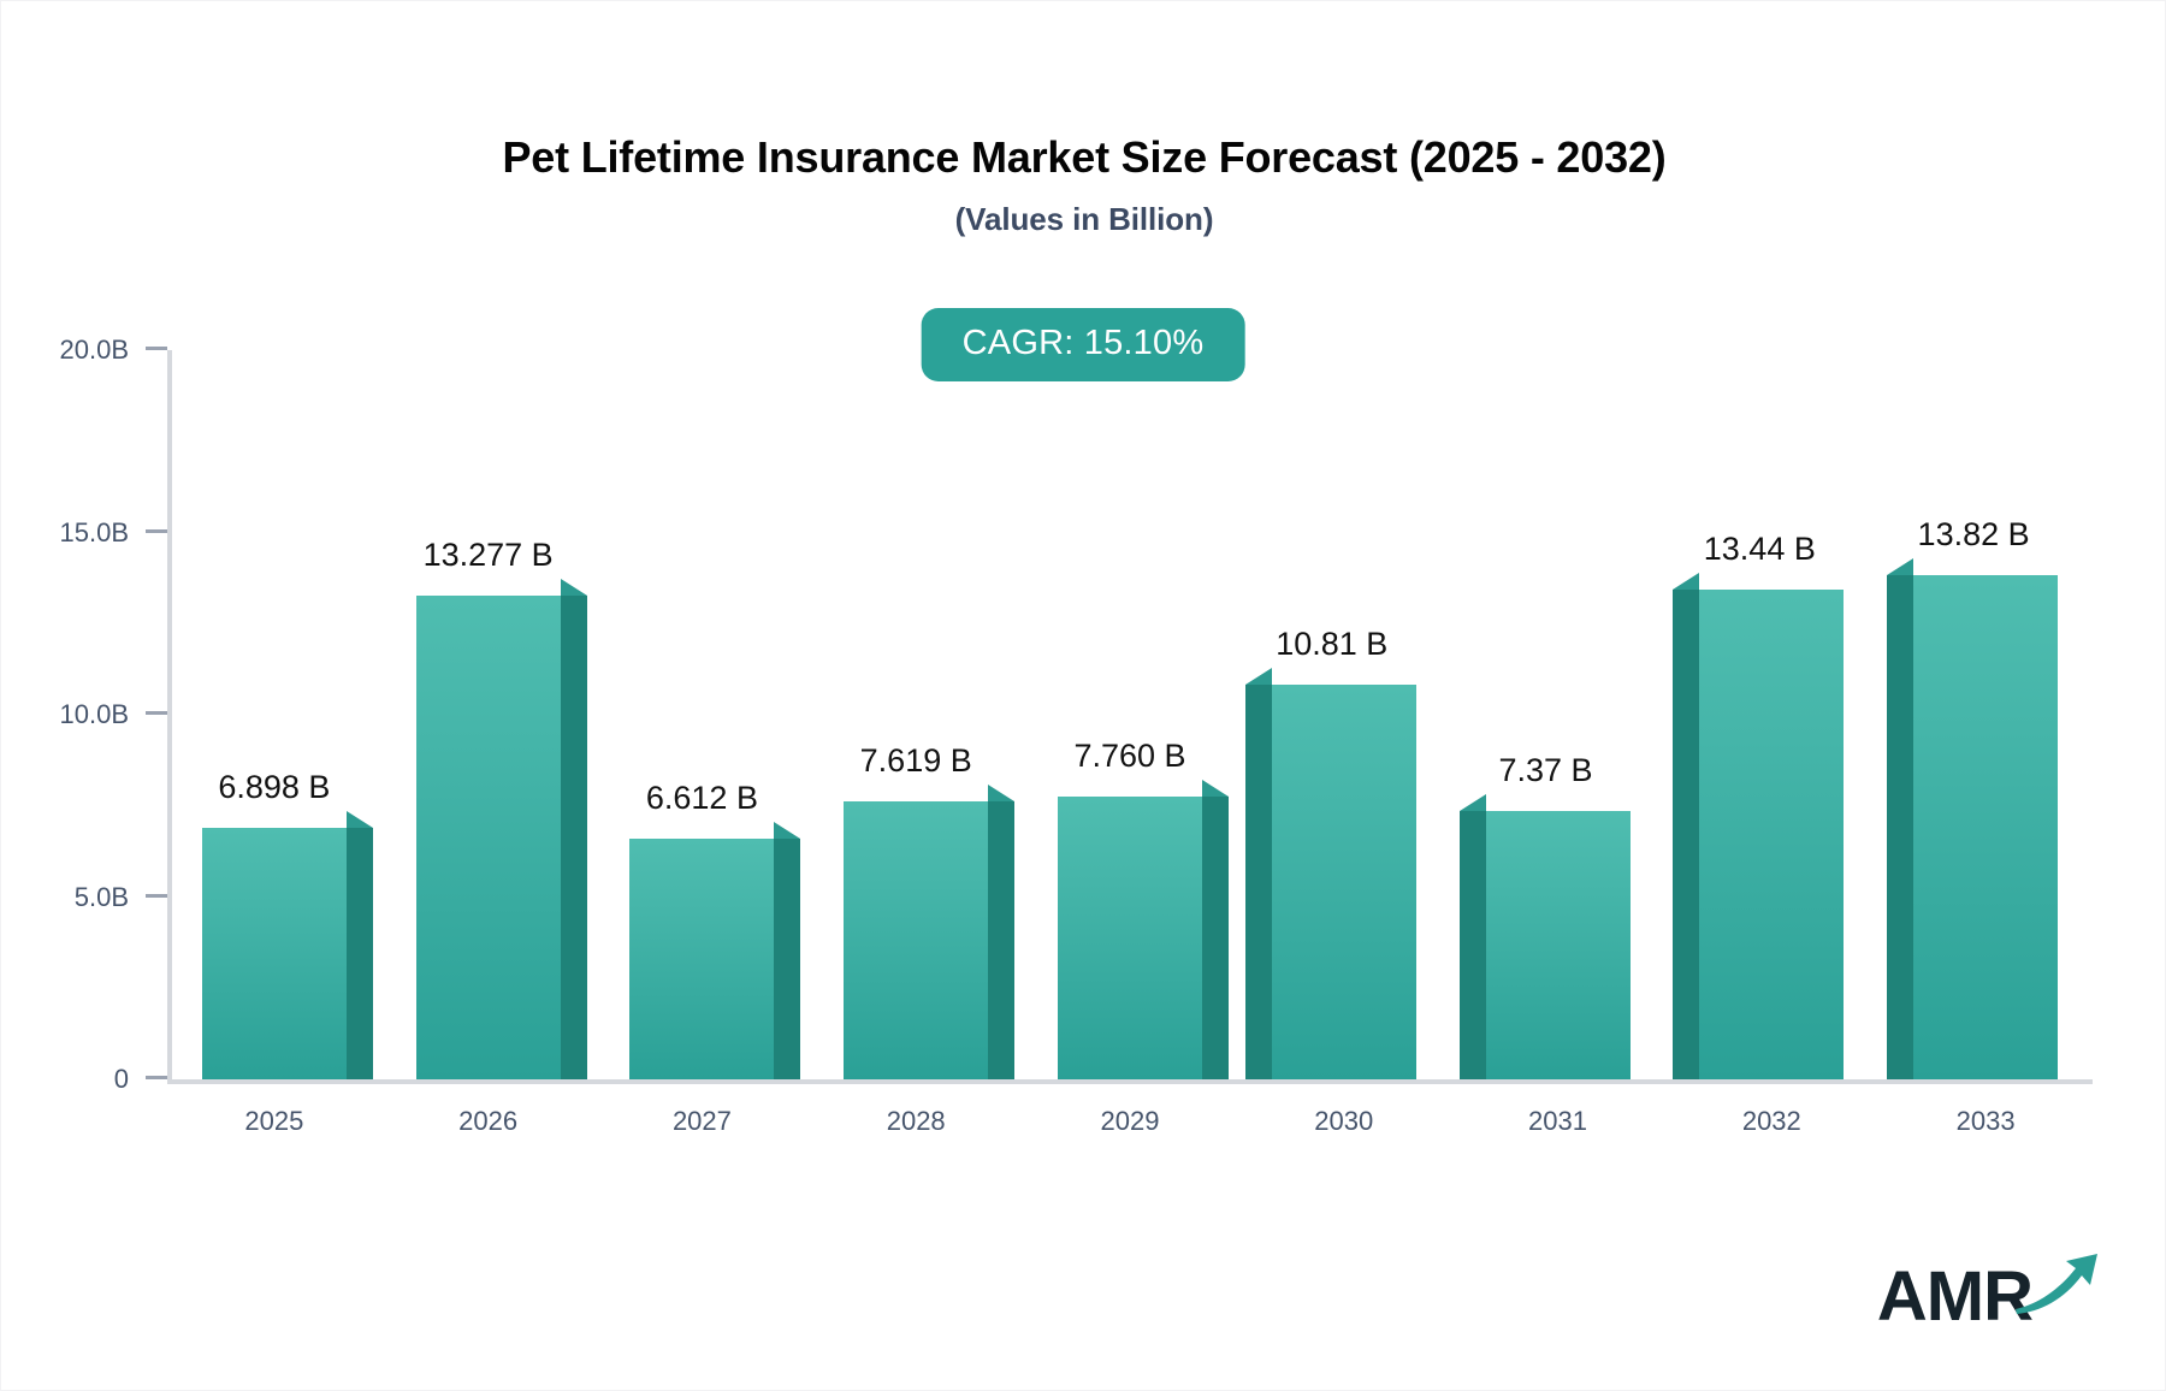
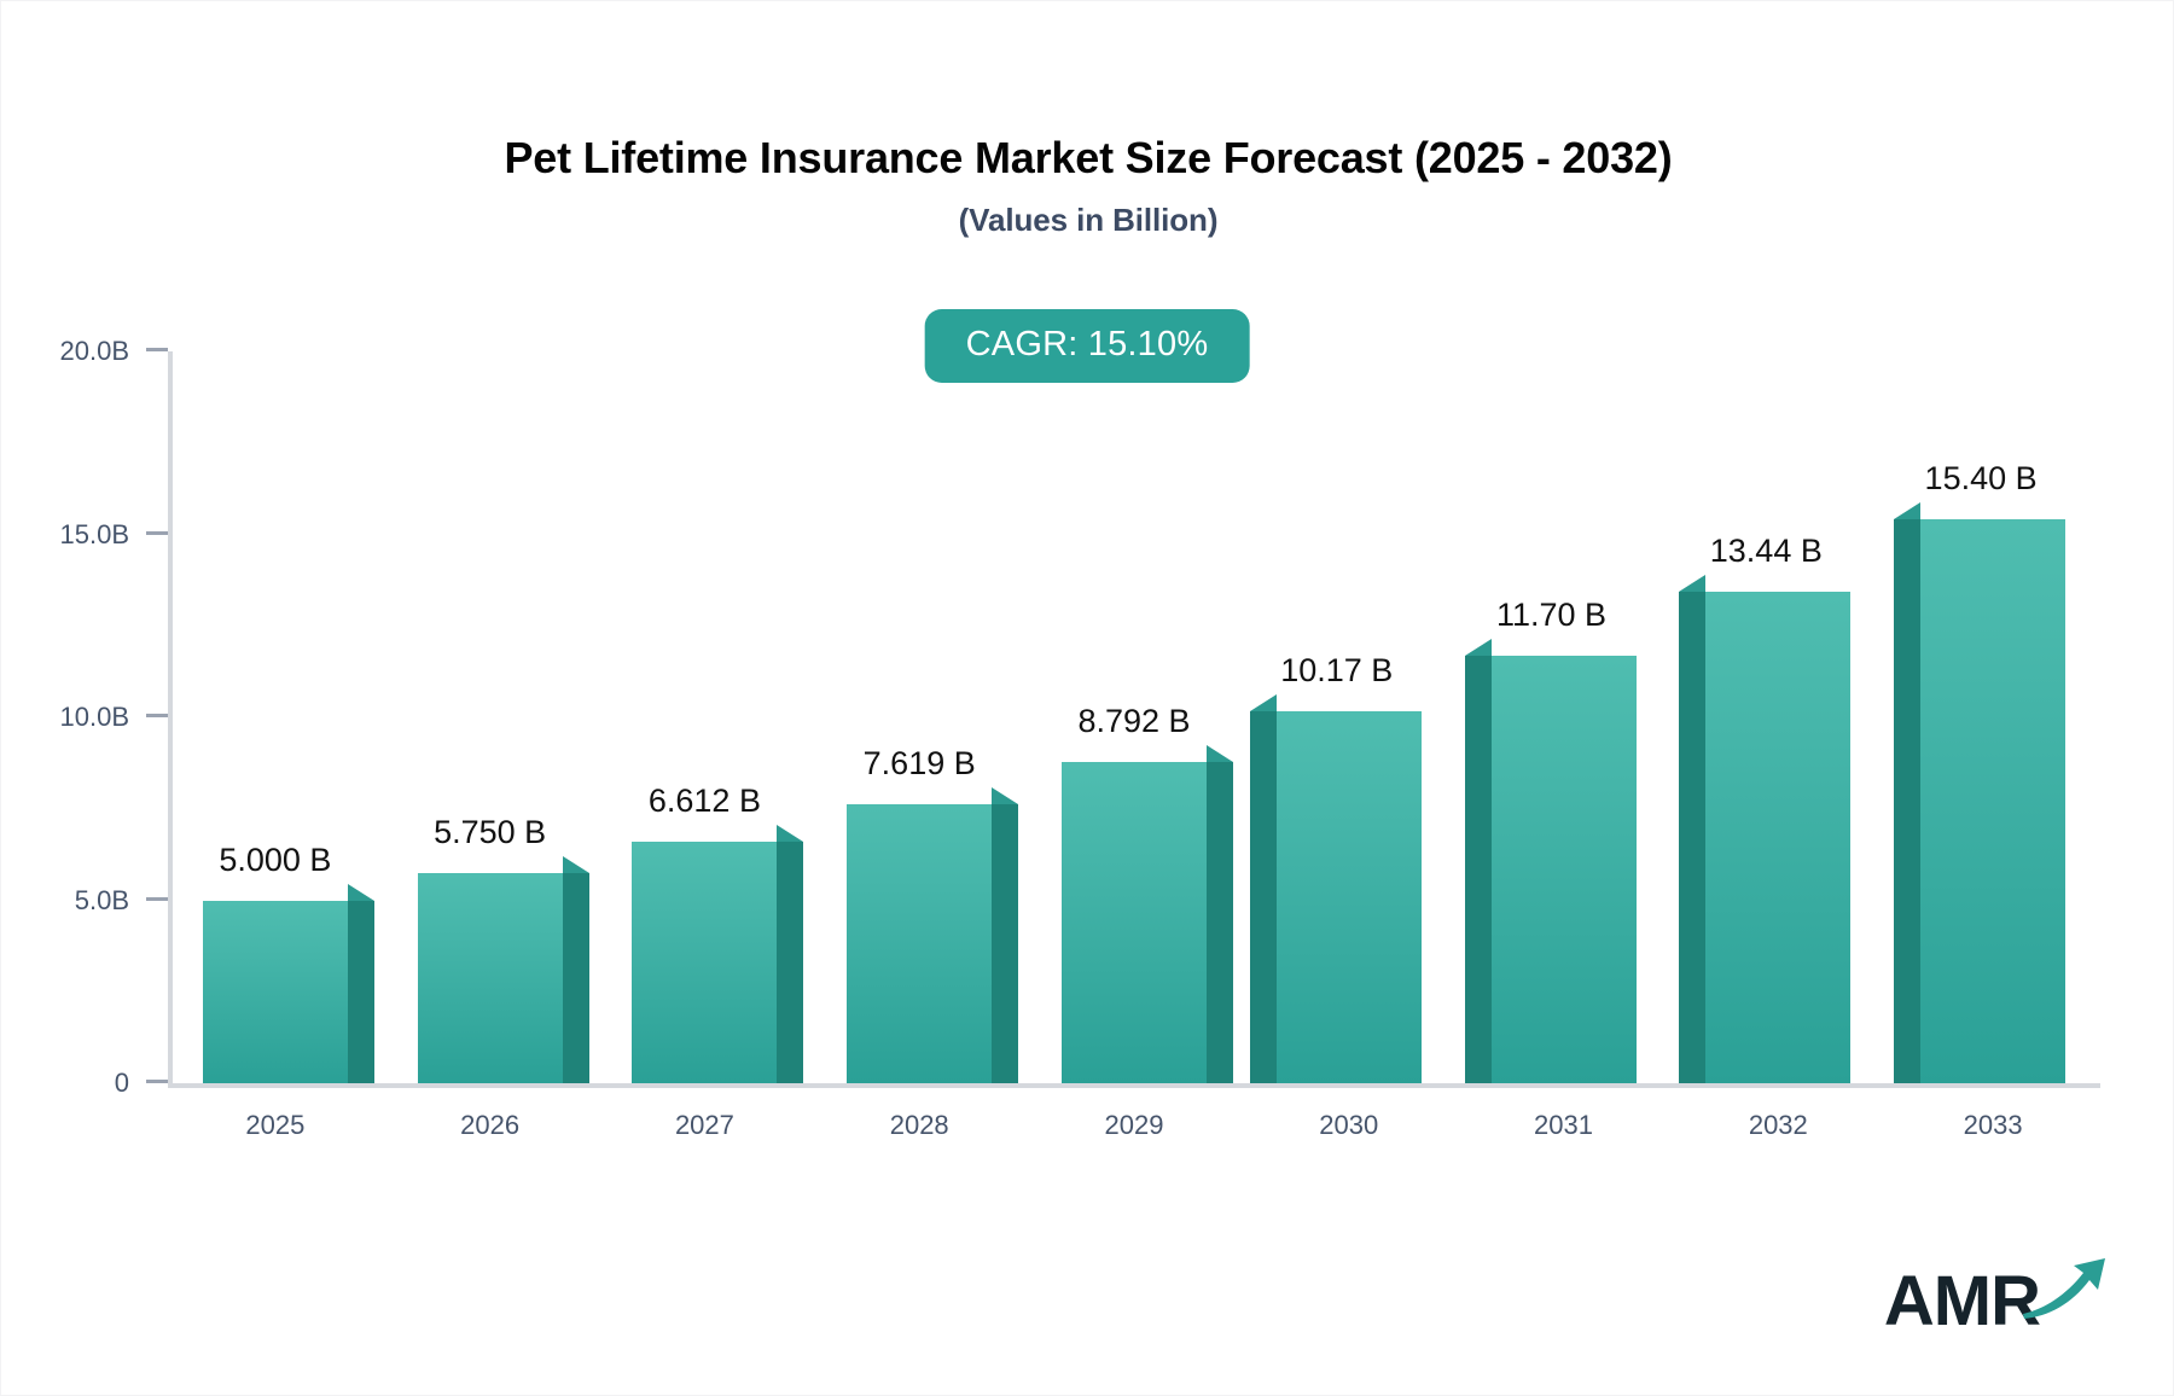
2025: 6.898 -> 5.000
2026: 13.277 -> 5.750
2029: 7.760 -> 8.792
2030: 10.81 -> 10.17
2031: 7.37 -> 11.70
2033: 13.82 -> 15.40
